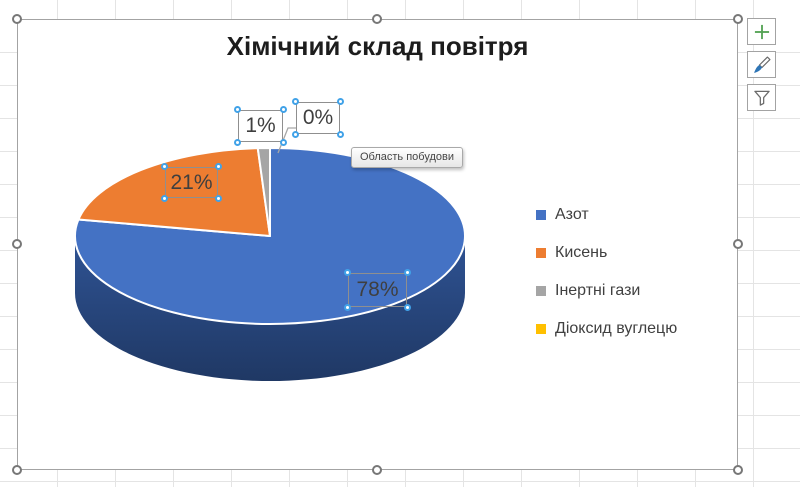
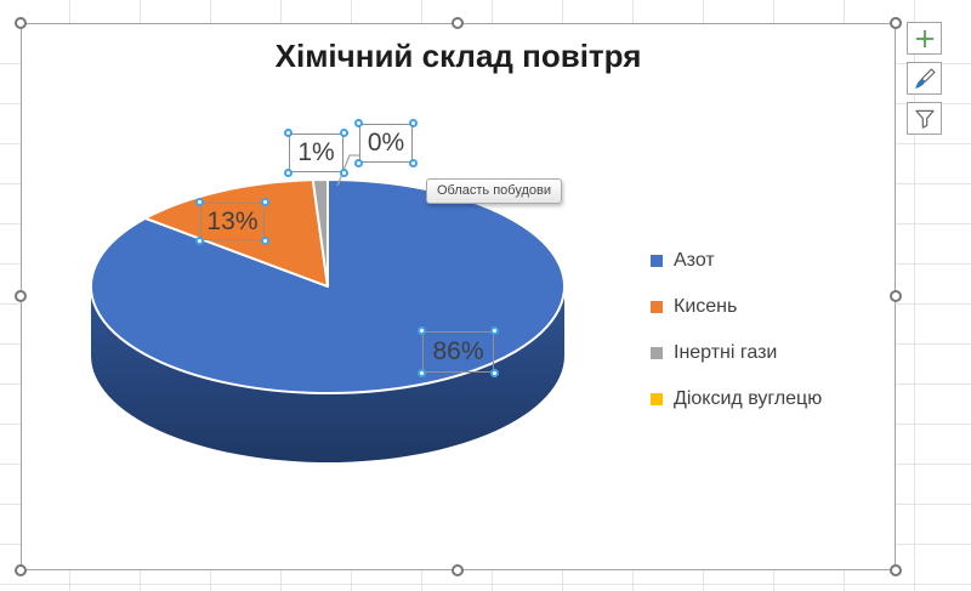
Азот: 78% -> 86%
Кисень: 21% -> 13%
